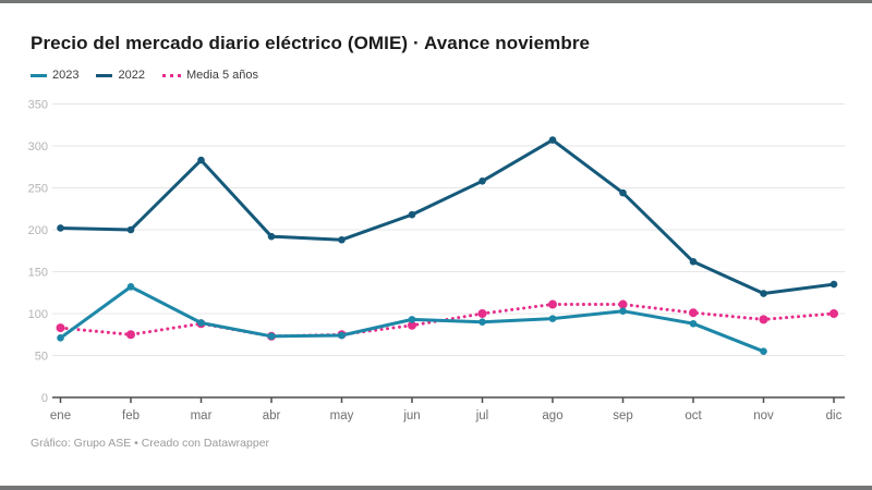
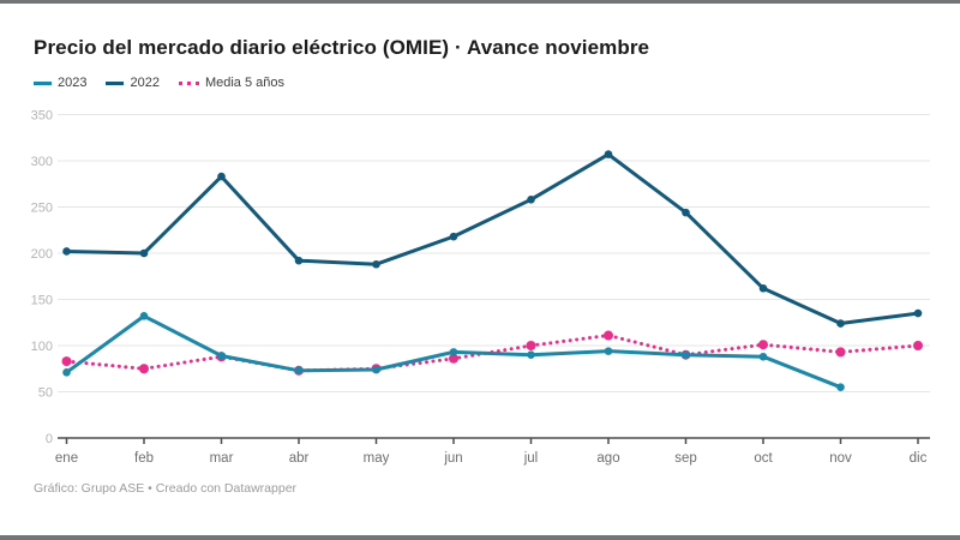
2023/sep: 100 -> 90
Media 5 años/sep: 110 -> 90
